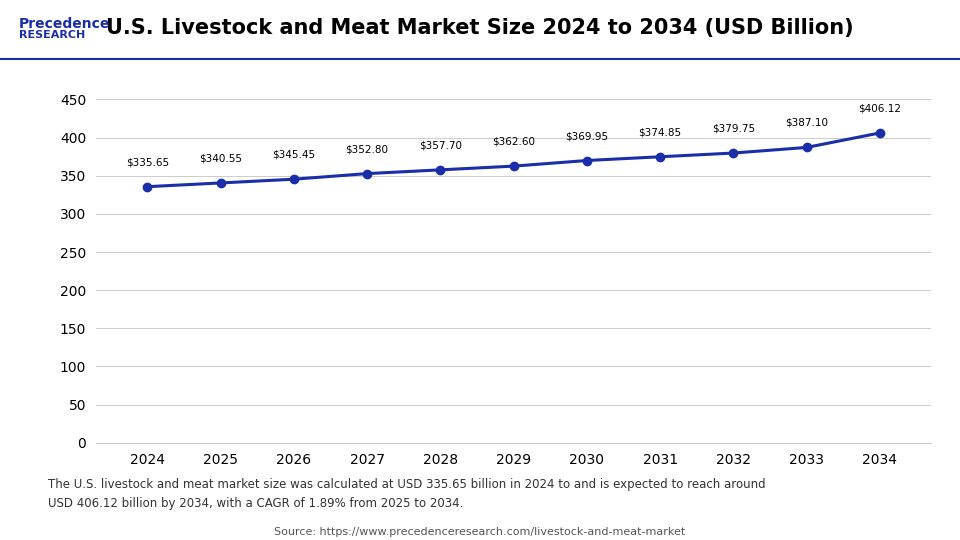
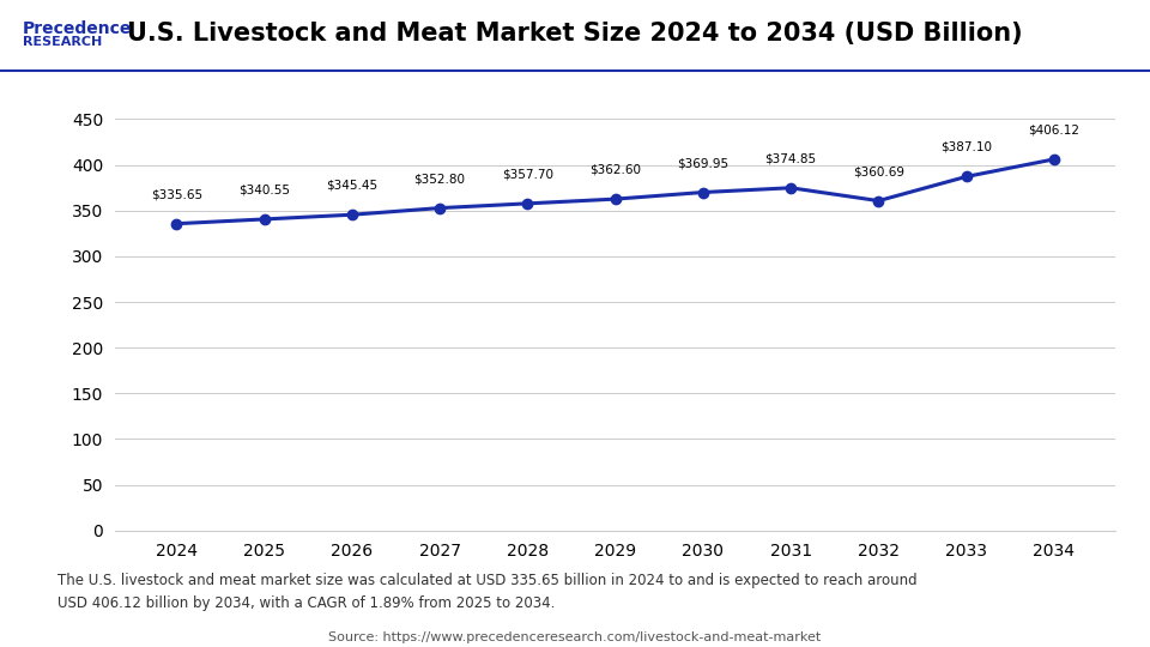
2032: $379.75 -> $360.69
